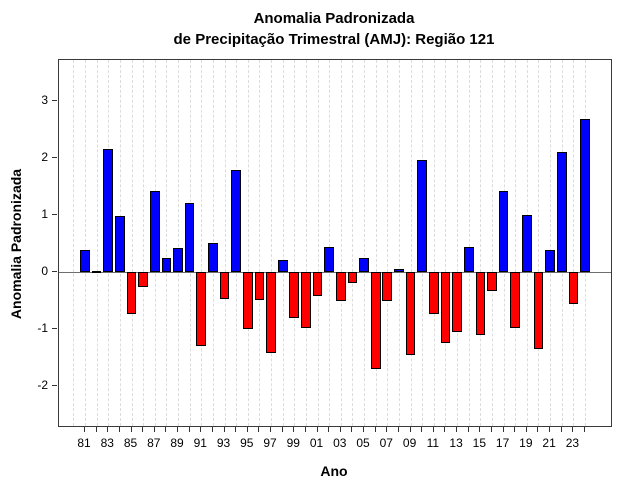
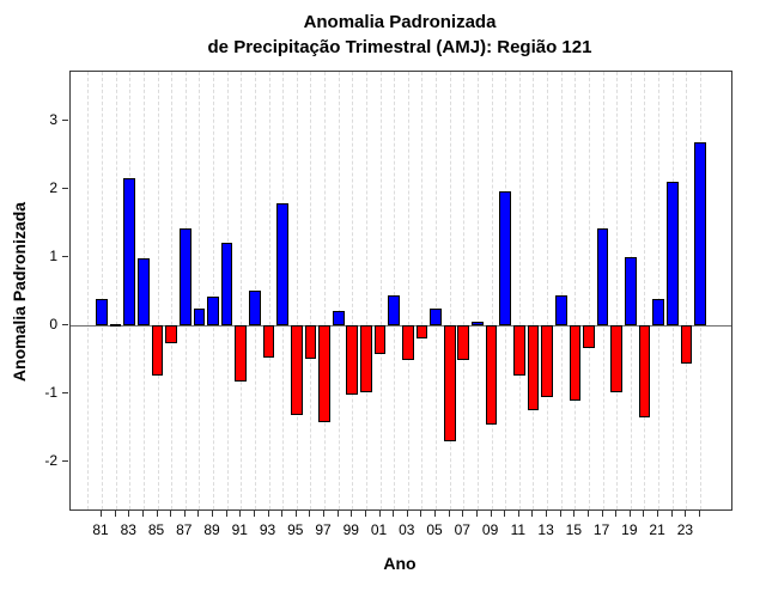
91: -1.3 -> -0.8
95: -1.0 -> -1.3
99: -0.8 -> -1.0
